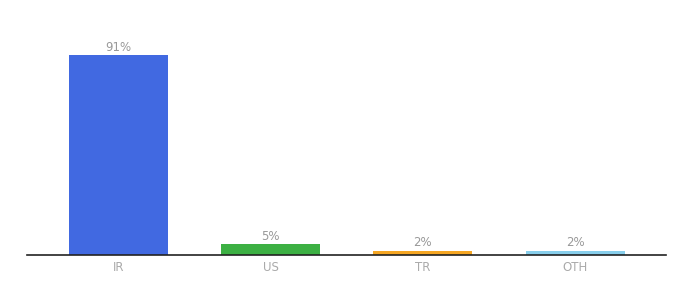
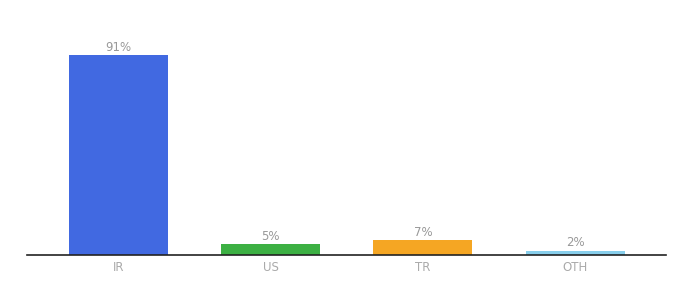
TR: 2% -> 7%
